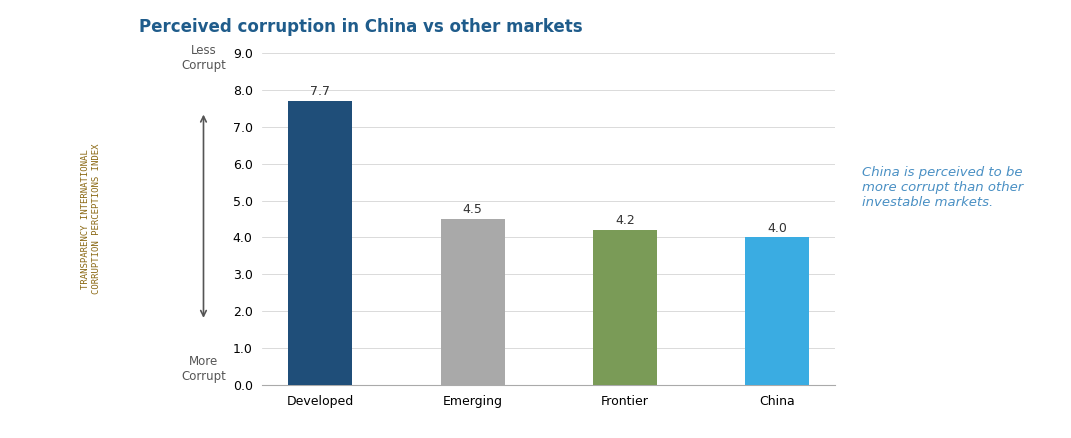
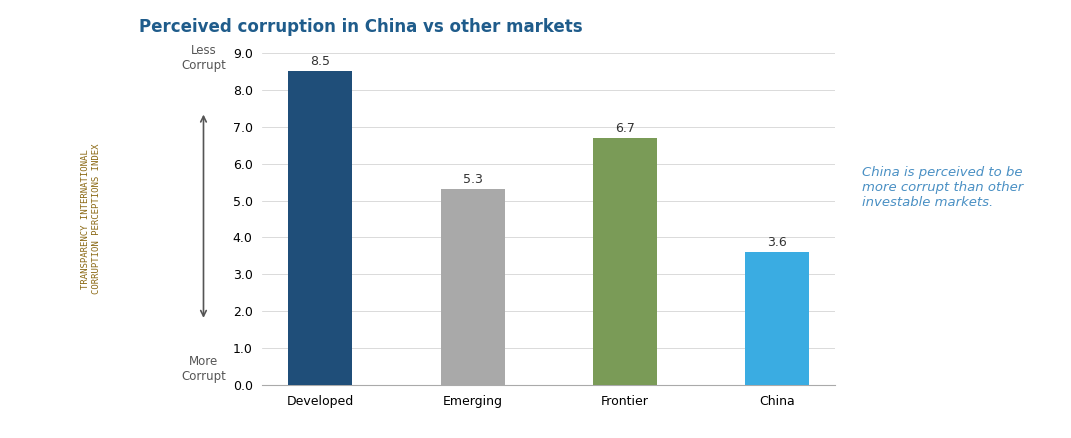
Developed: 7.7 -> 8.5
Emerging: 4.5 -> 5.3
Frontier: 4.2 -> 6.7
China: 4.0 -> 3.6
